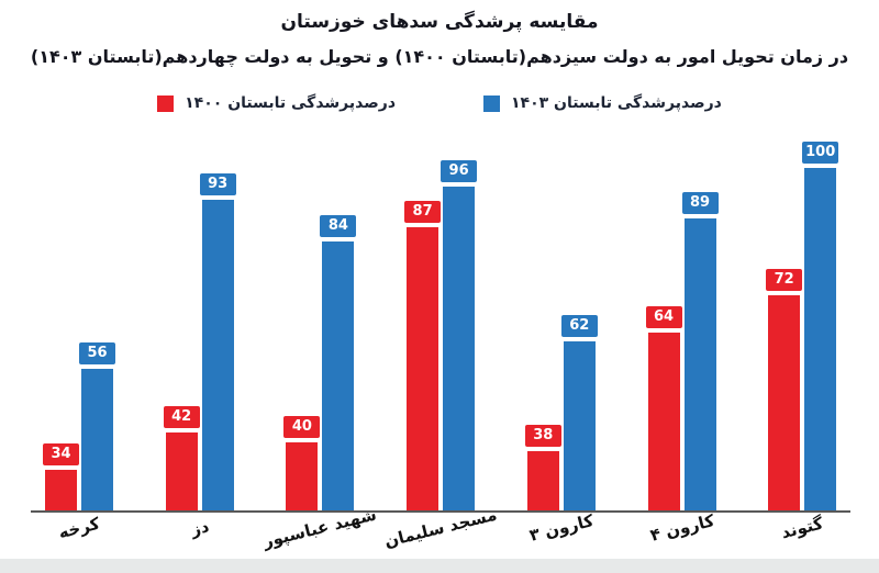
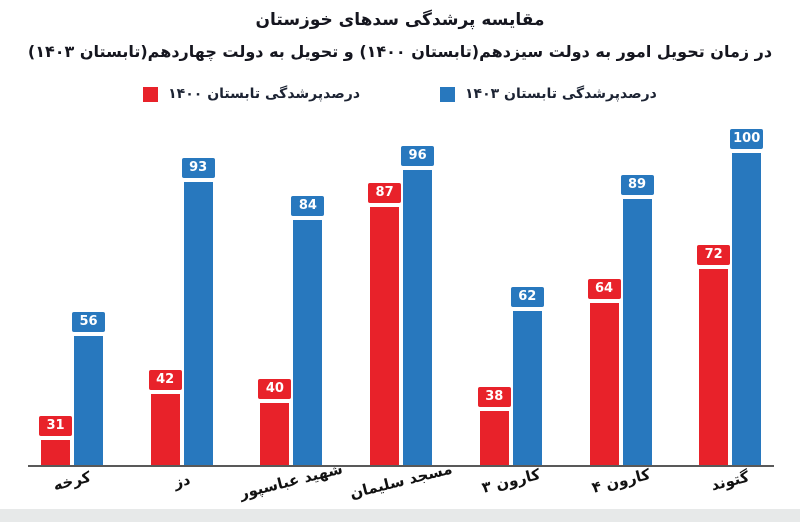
درصدپرشدگی تابستان ۱۴۰۰/کرخه: 34 -> 31
